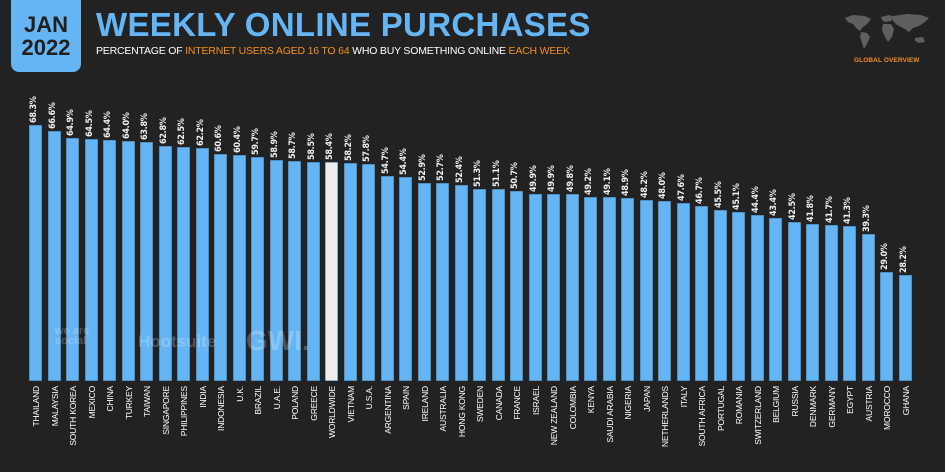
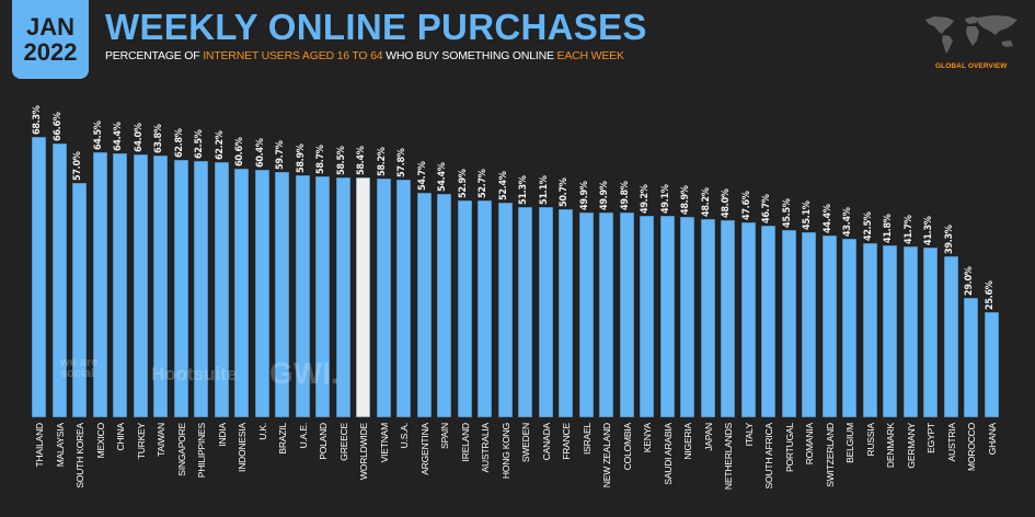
SOUTH KOREA: 64.9% -> 57.0%
GHANA: 28.2% -> 25.6%
